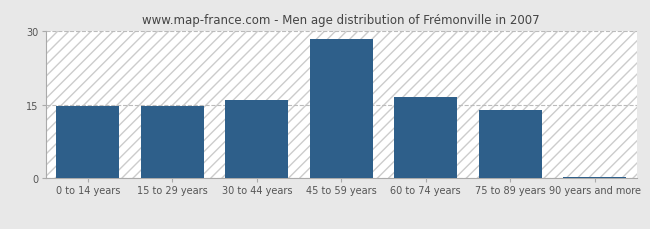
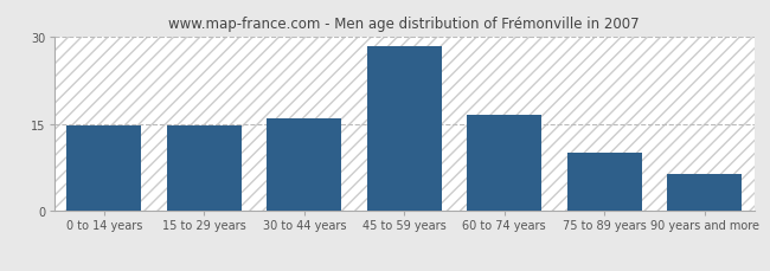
75 to 89 years: 13.9 -> 10.0
90 years and more: 0.3 -> 6.5
